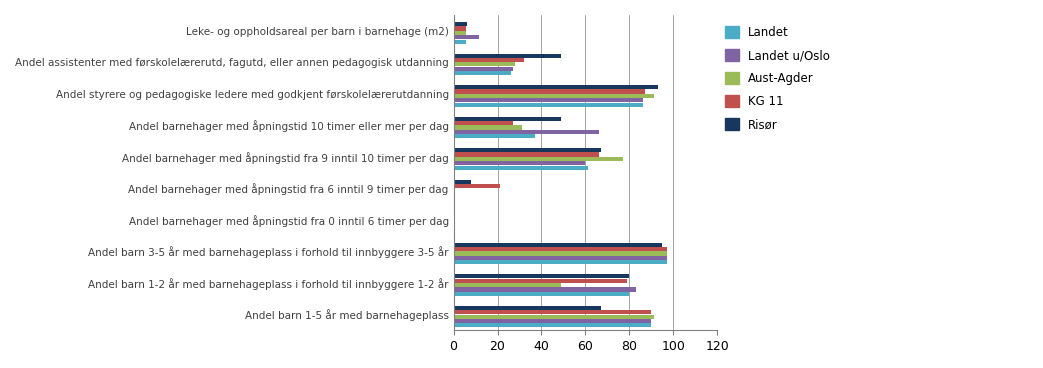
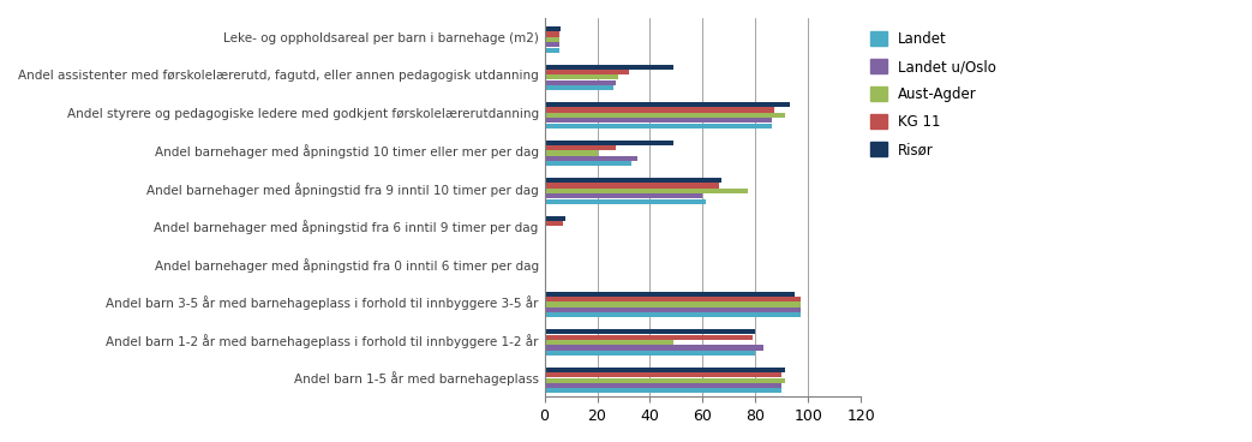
Landet u/Oslo/Leke- og oppholdsareal per barn i barnehage (m2): 11.5 -> 5.5
Aust-Agder/Andel barnehager med åpningstid 10 timer eller mer per dag: 31.0 -> 20.0
Landet u/Oslo/Andel barnehager med åpningstid 10 timer eller mer per dag: 66.0 -> 35.0
Landet/Andel barnehager med åpningstid 10 timer eller mer per dag: 37.0 -> 33.0
KG 11/Andel barnehager med åpningstid fra 6 inntil 9 timer per dag: 21.0 -> 7.0
Risør/Andel barn 1-5 år med barnehageplass: 67 -> 91
